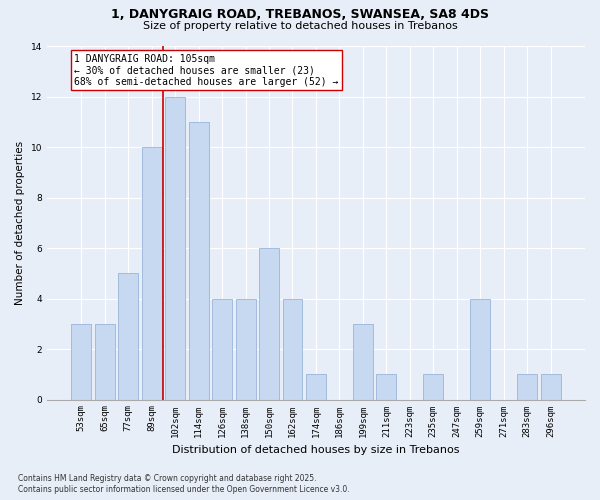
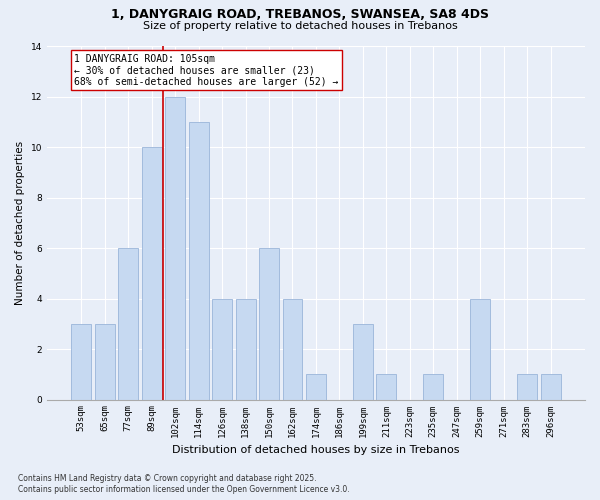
77sqm: 5 -> 6
